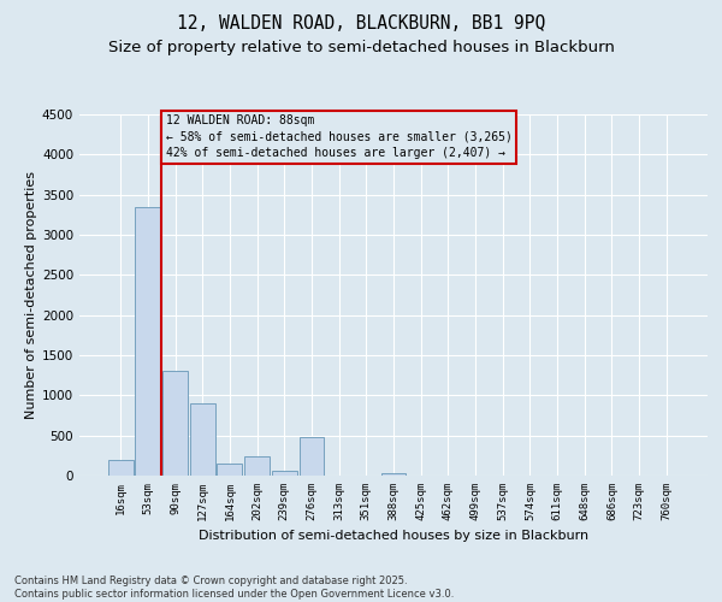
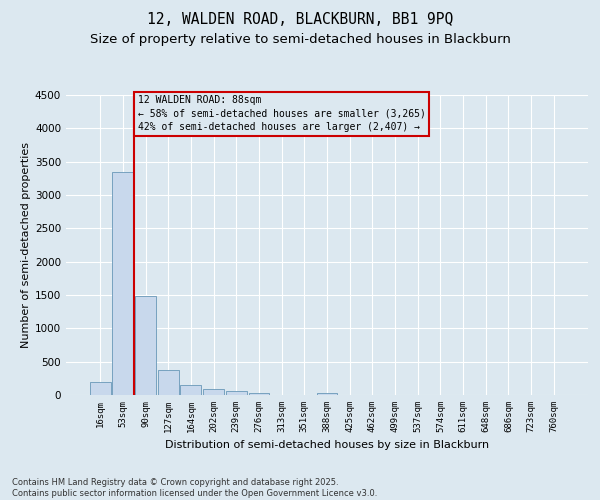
90sqm: 1300 -> 1490
127sqm: 900 -> 370
202sqm: 240 -> 100
276sqm: 480 -> 30
